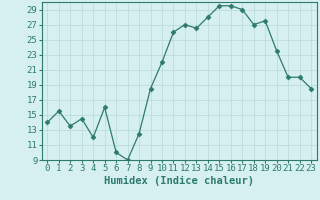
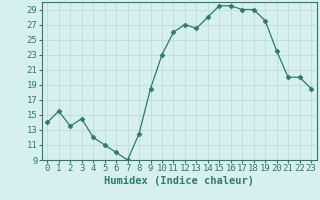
5: 16.0 -> 11.0
10: 22.0 -> 23.0
18: 27.0 -> 29.0
